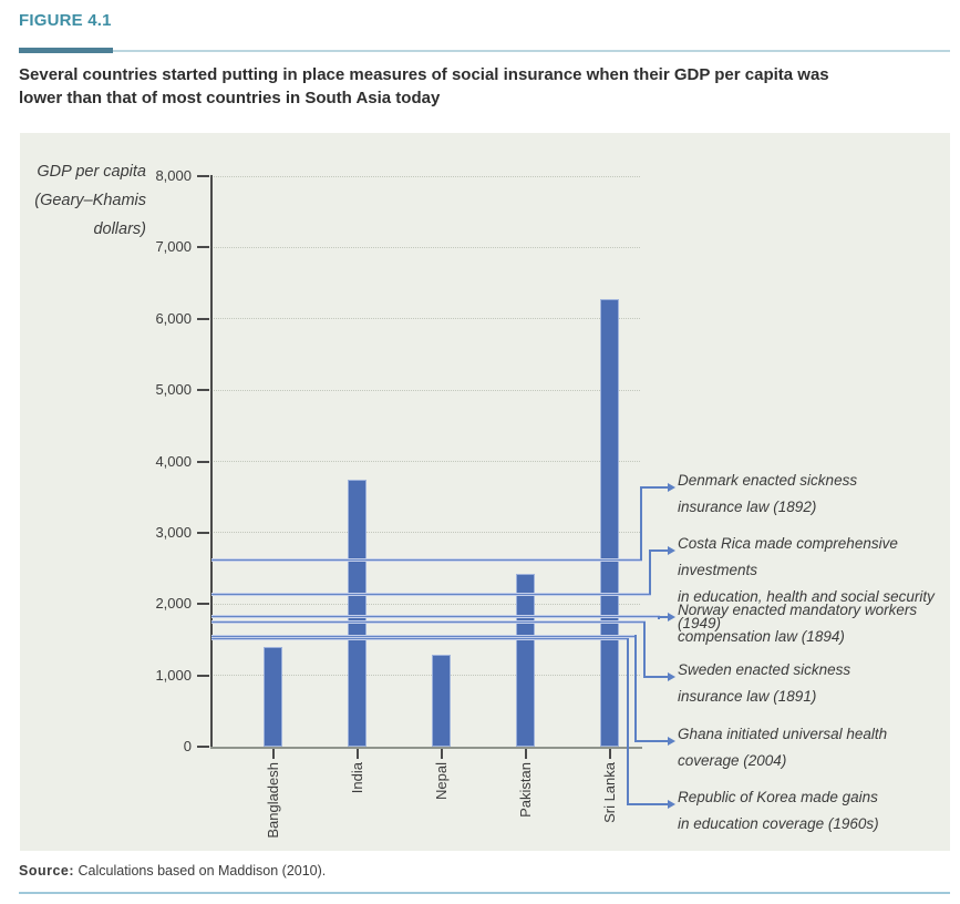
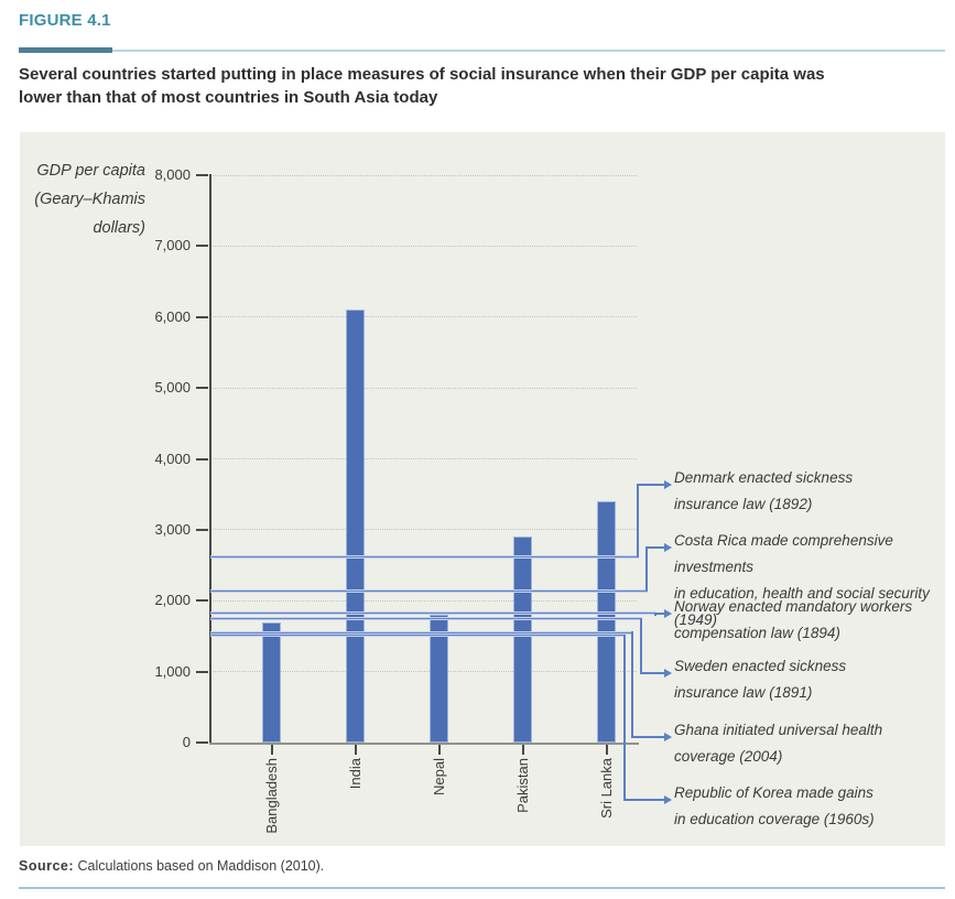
Bangladesh: 1400 -> 1700
India: 3700 -> 6100
Nepal: 1300 -> 1800
Pakistan: 2400 -> 2900
Sri Lanka: 6300 -> 3400
